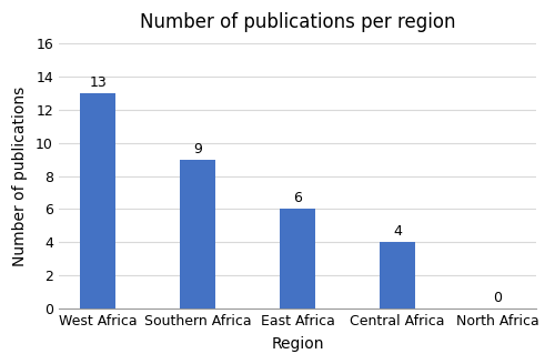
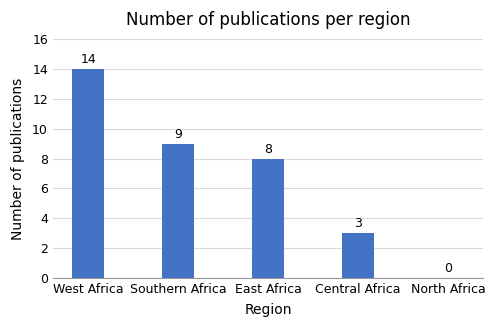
West Africa: 13 -> 14
East Africa: 6 -> 8
Central Africa: 4 -> 3
